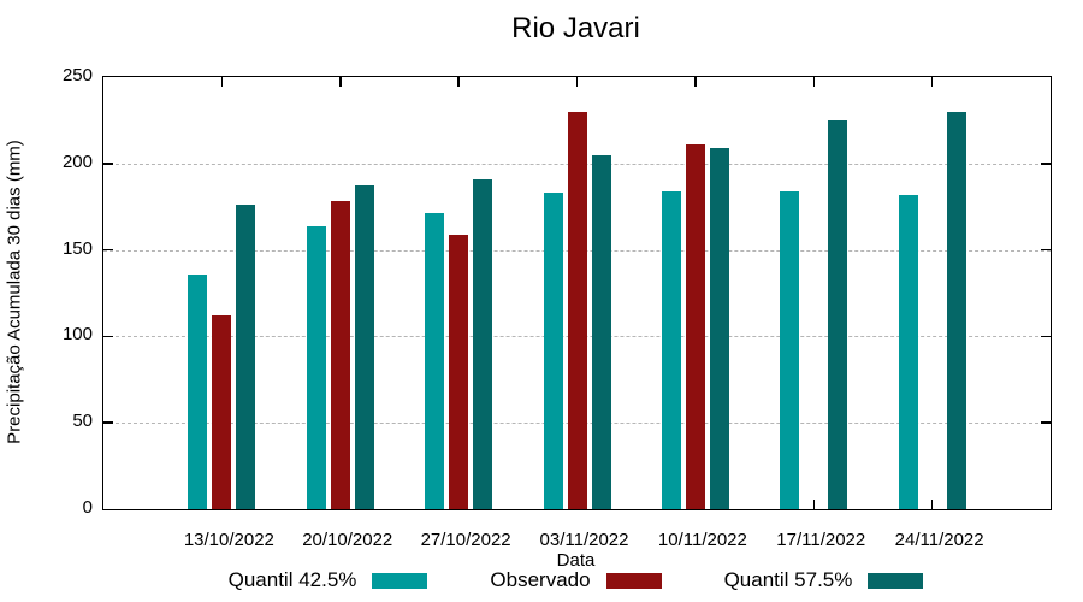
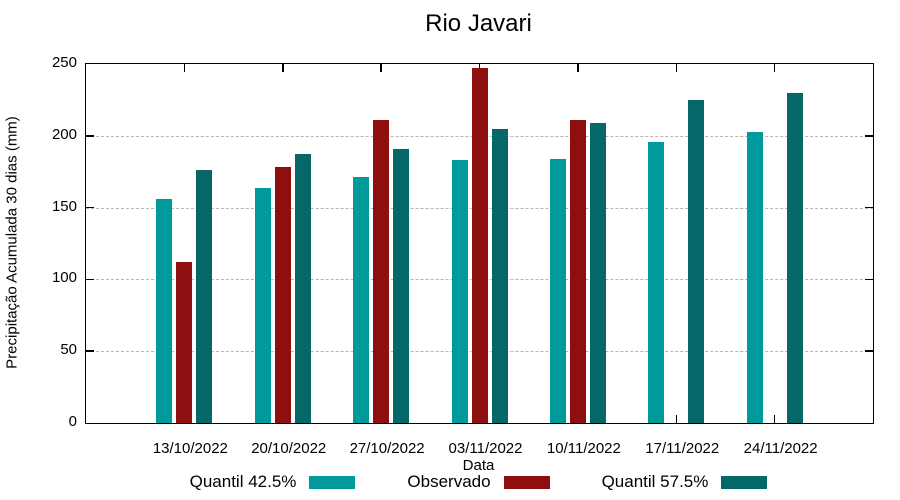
Quantil 42.5%/13/10/2022: 136 -> 156
Observado/27/10/2022: 159 -> 211
Observado/03/11/2022: 230 -> 247
Quantil 42.5%/17/11/2022: 184 -> 196
Quantil 42.5%/24/11/2022: 182 -> 203
